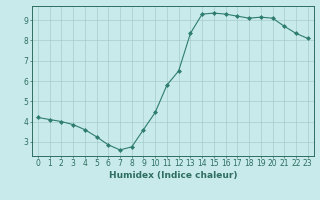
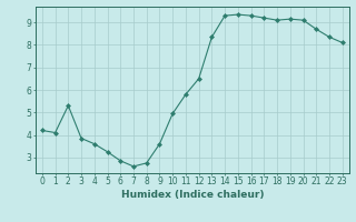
2: 4.00 -> 5.30
10: 4.45 -> 4.95
